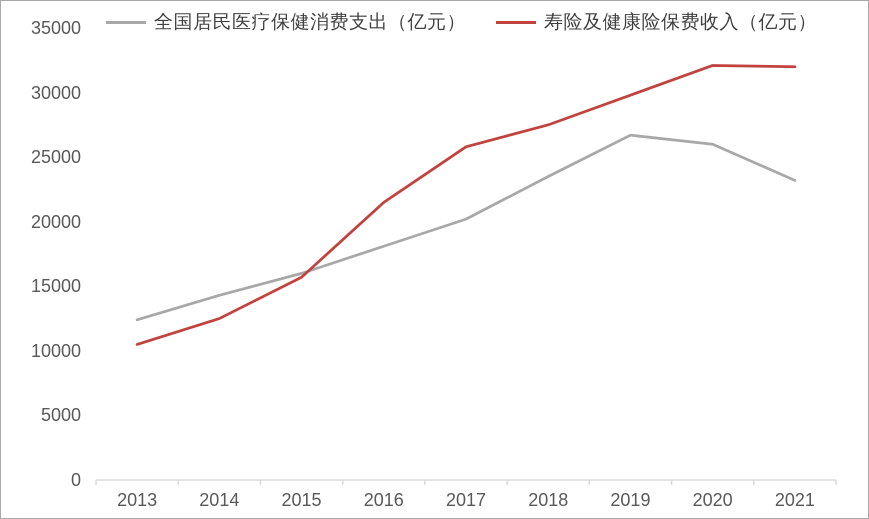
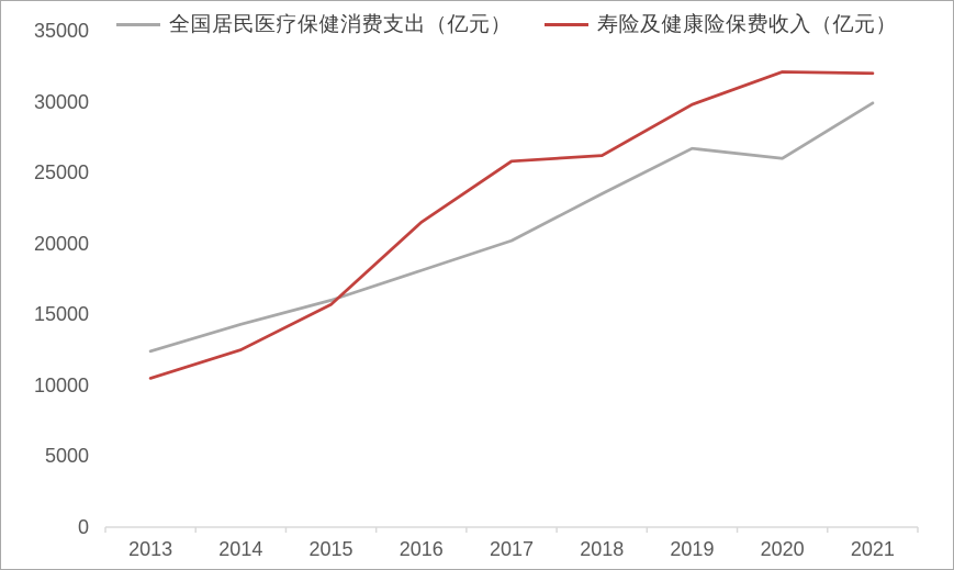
寿险及健康险保费收入（亿元）/2018: 27500 -> 26200
全国居民医疗保健消费支出（亿元）/2021: 23200 -> 29900
